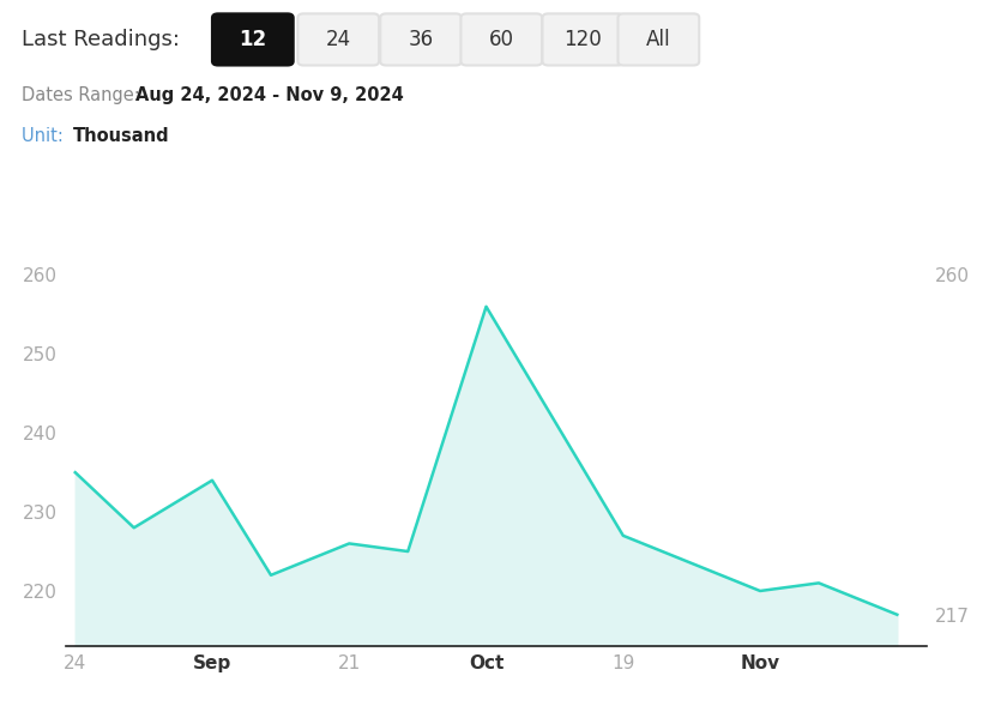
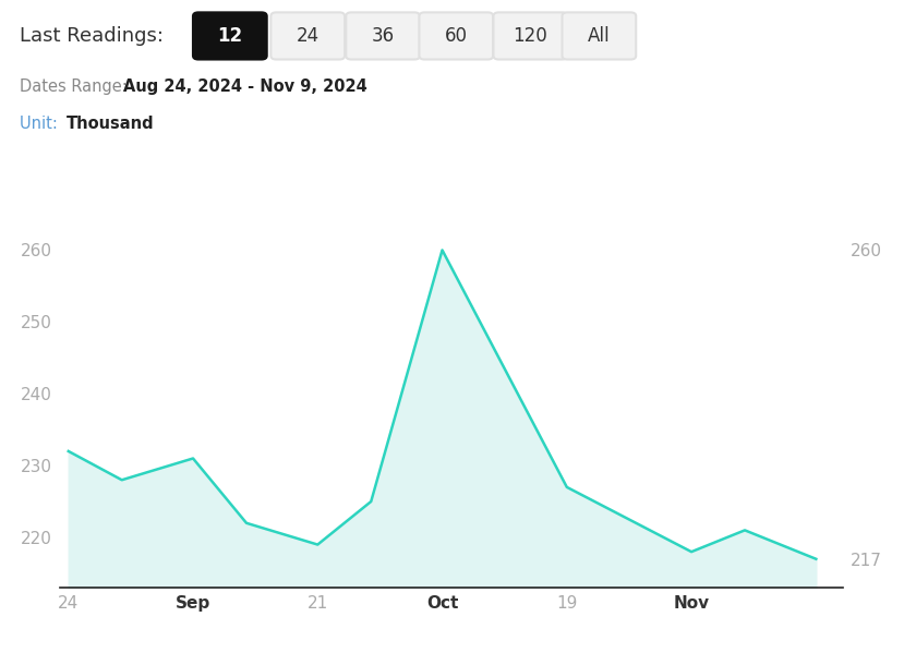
24: 235 -> 232
Sep: 234 -> 231
21: 226 -> 219
Oct: 256 -> 260
Nov: 220 -> 218
